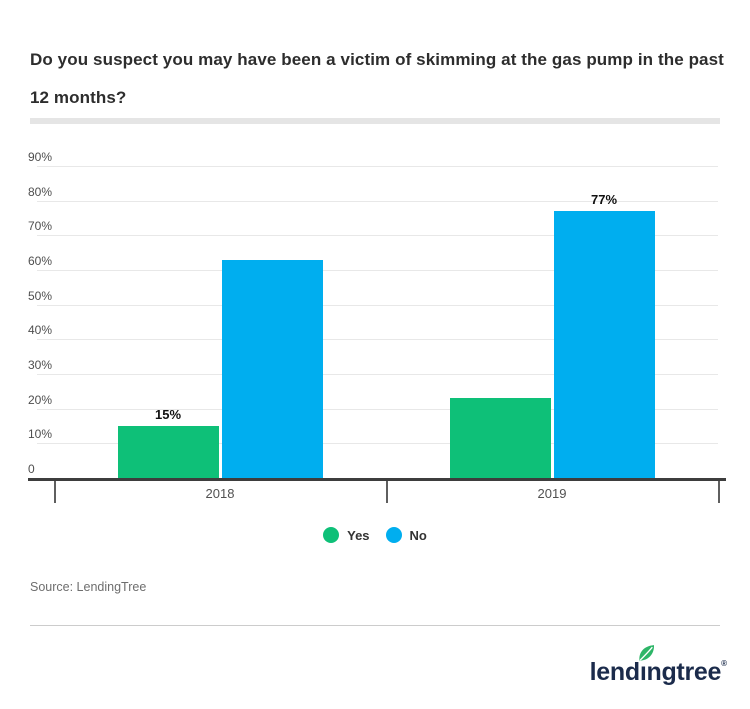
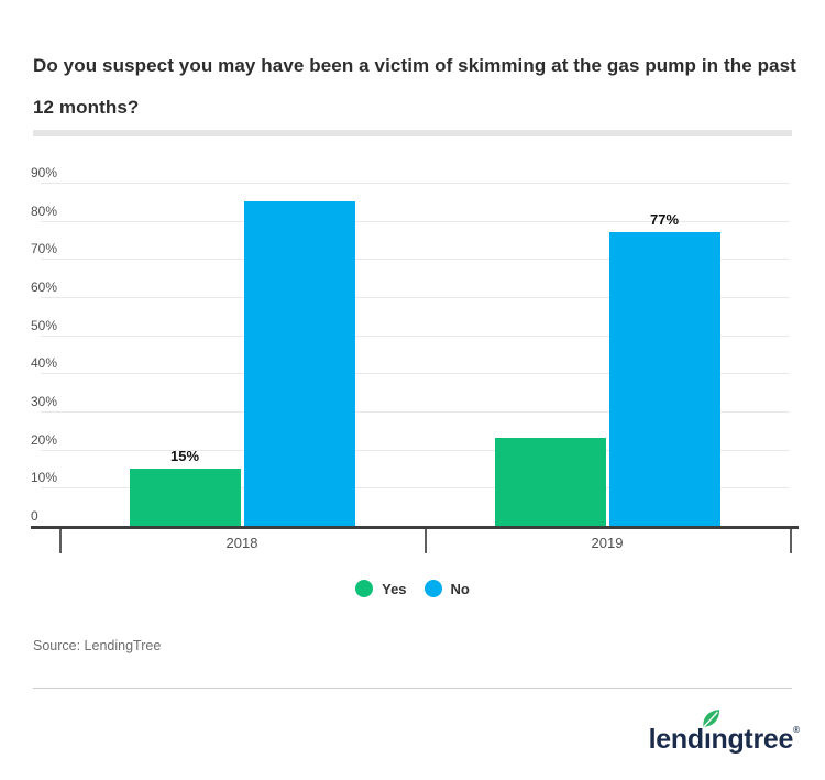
No/2018: 63% -> 85%
